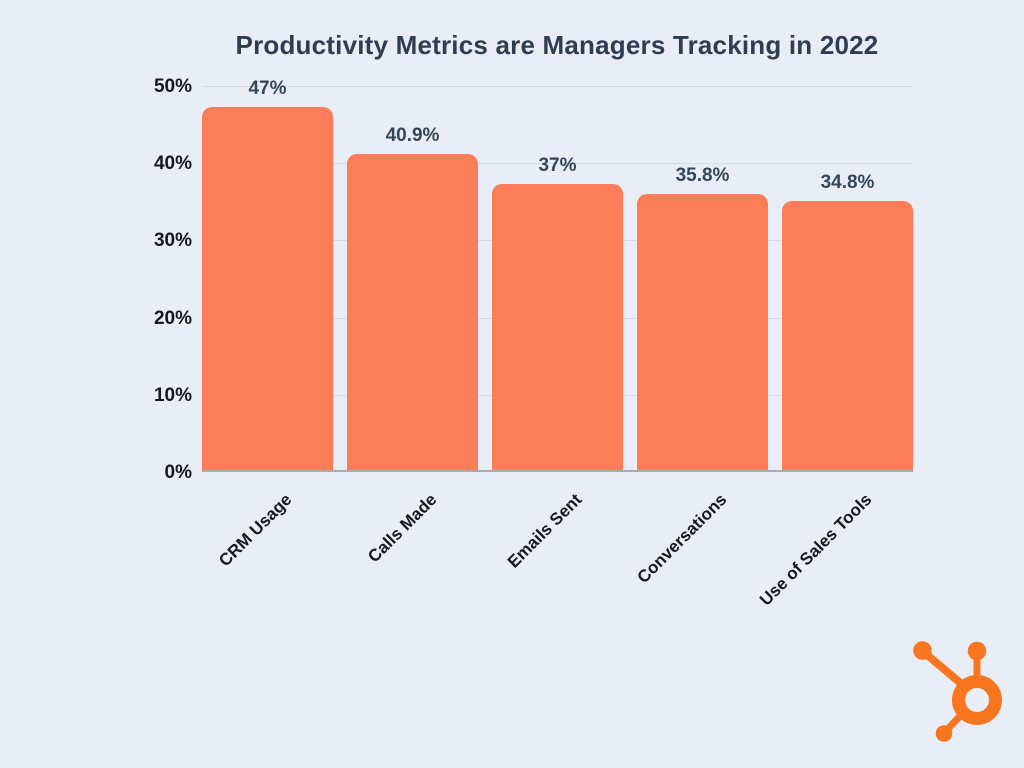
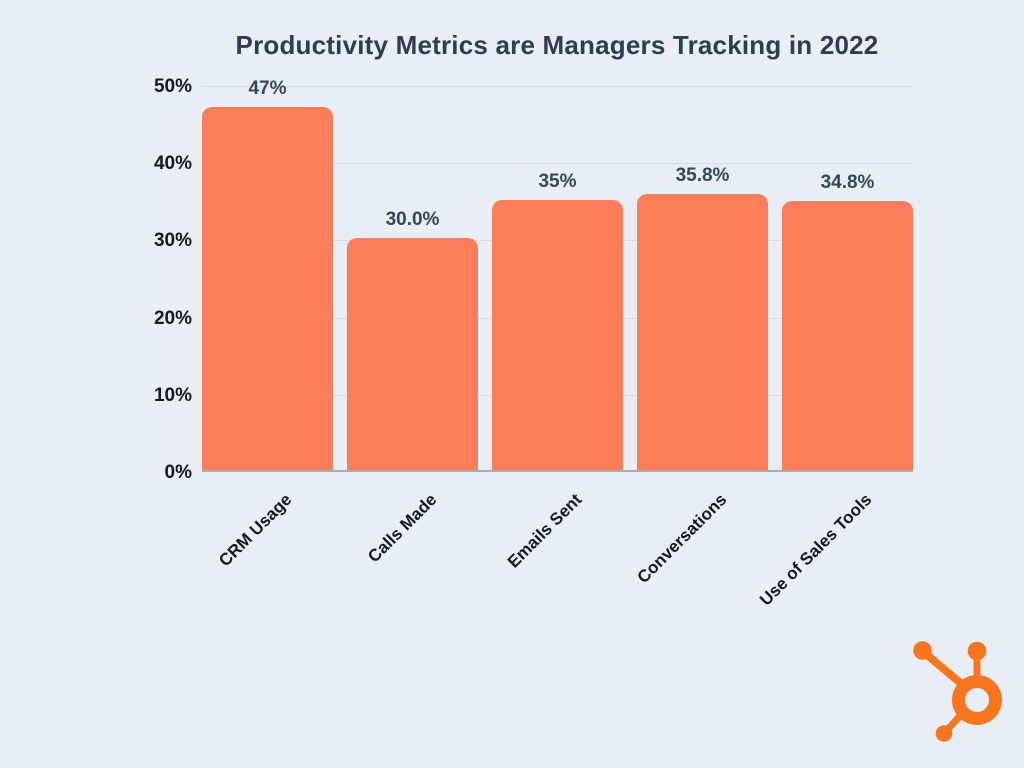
Calls Made: 40.9% -> 30.0%
Emails Sent: 37% -> 35%
